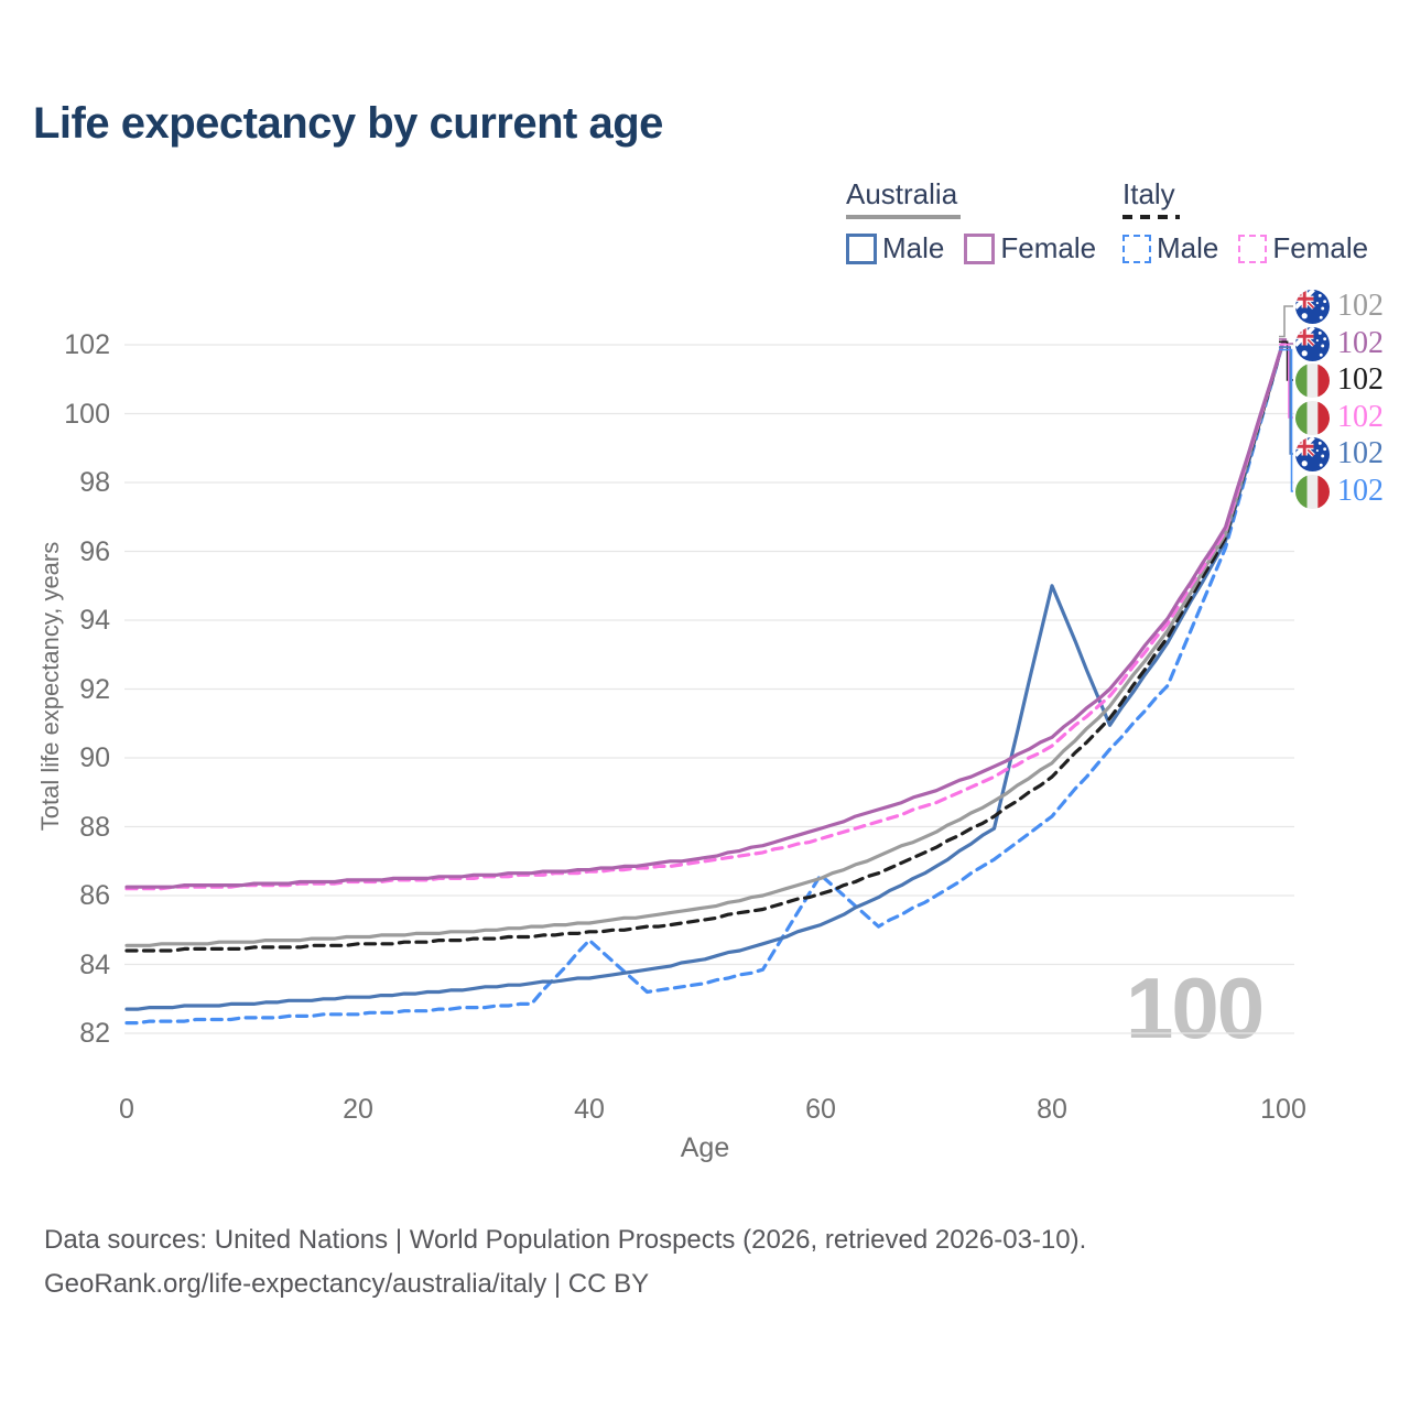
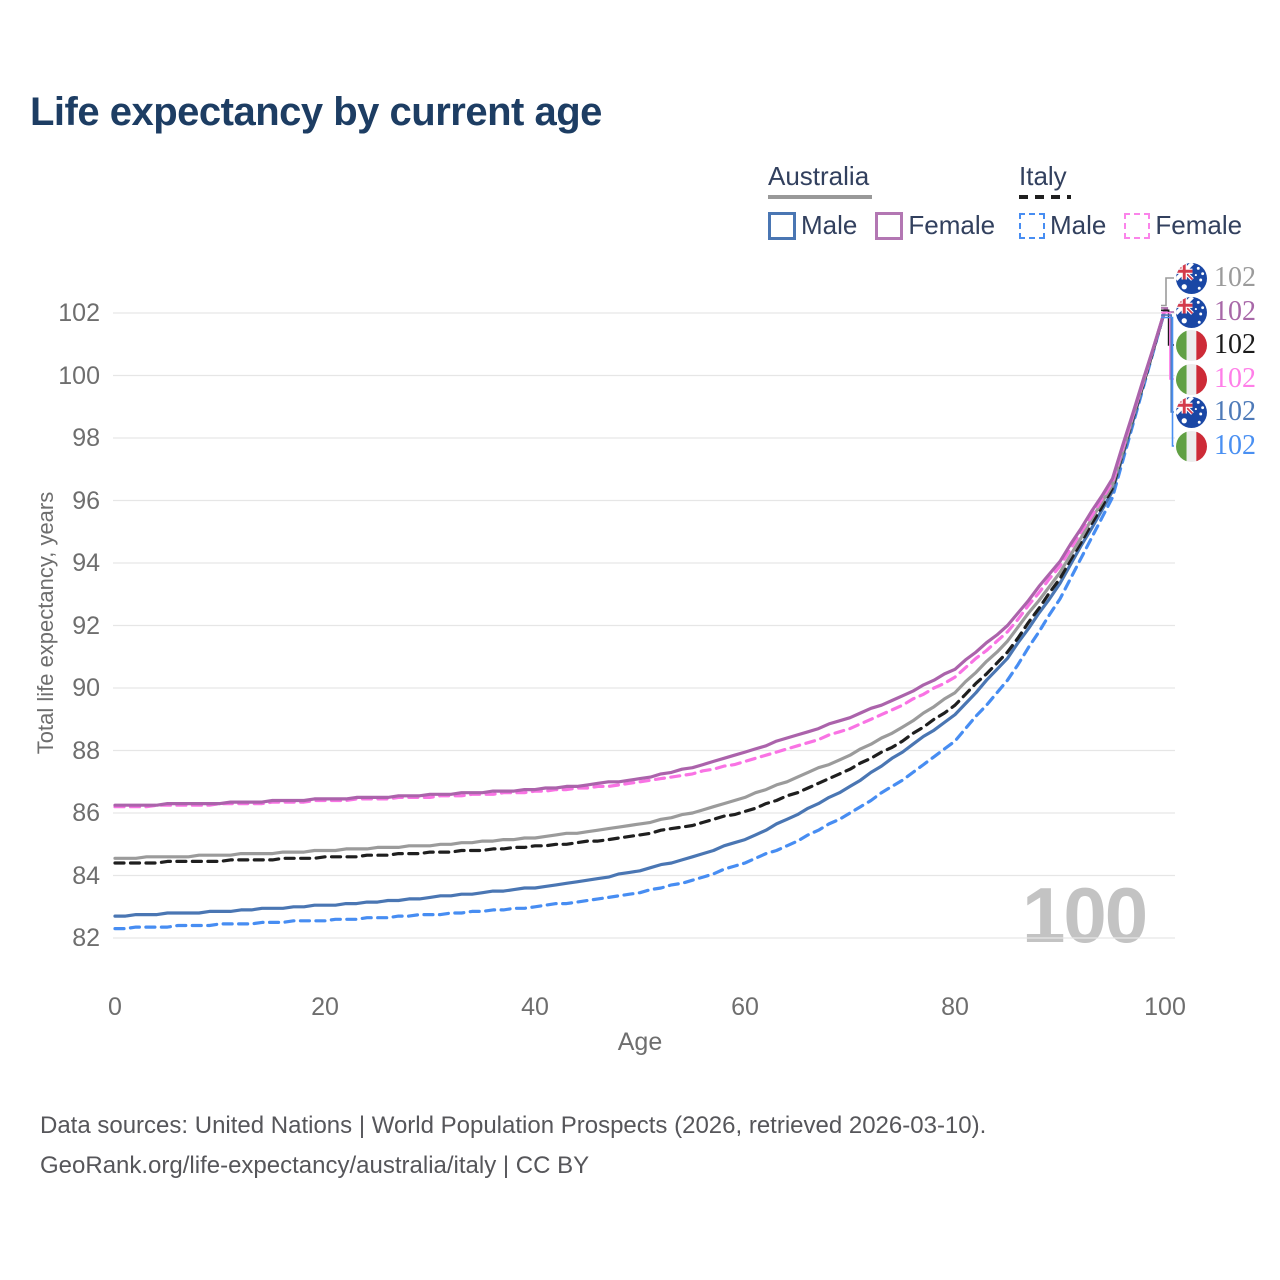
Italy Male/40: 84.7 -> 83.0
Italy Male/60: 86.6 -> 84.4
Australia Male/80: 95.0 -> 89.2
Italy Male/90: 92.1 -> 92.8
